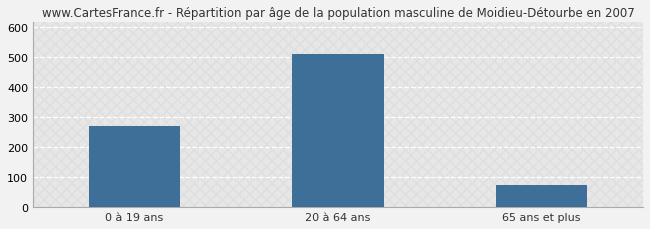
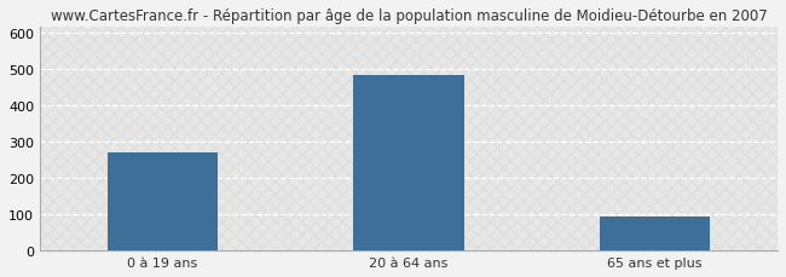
20 à 64 ans: 513 -> 485
65 ans et plus: 75 -> 95
